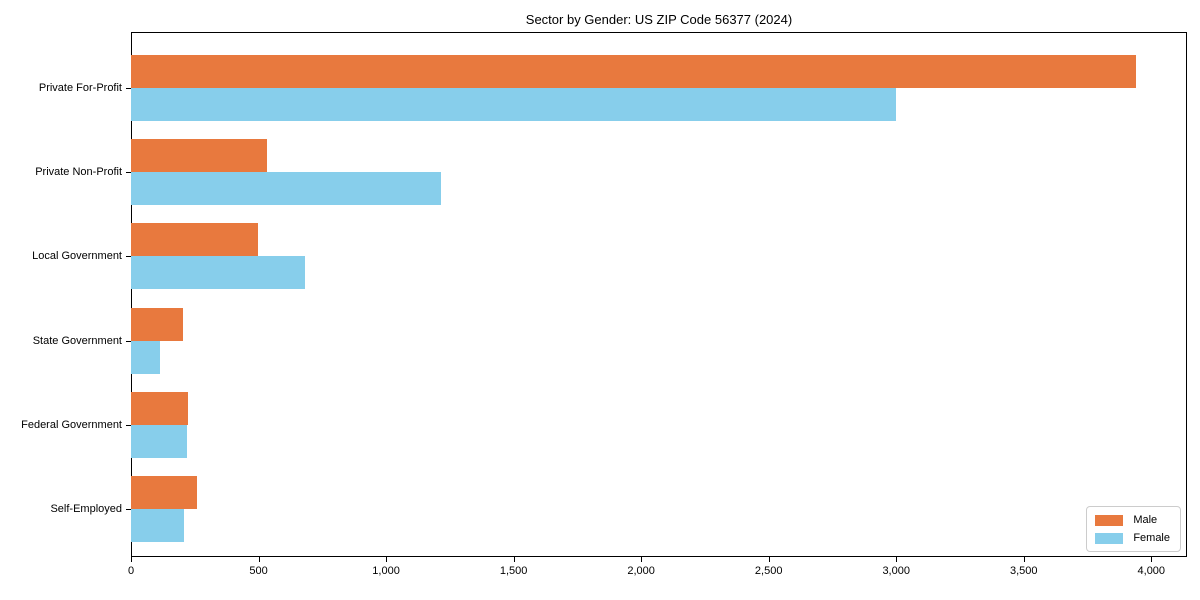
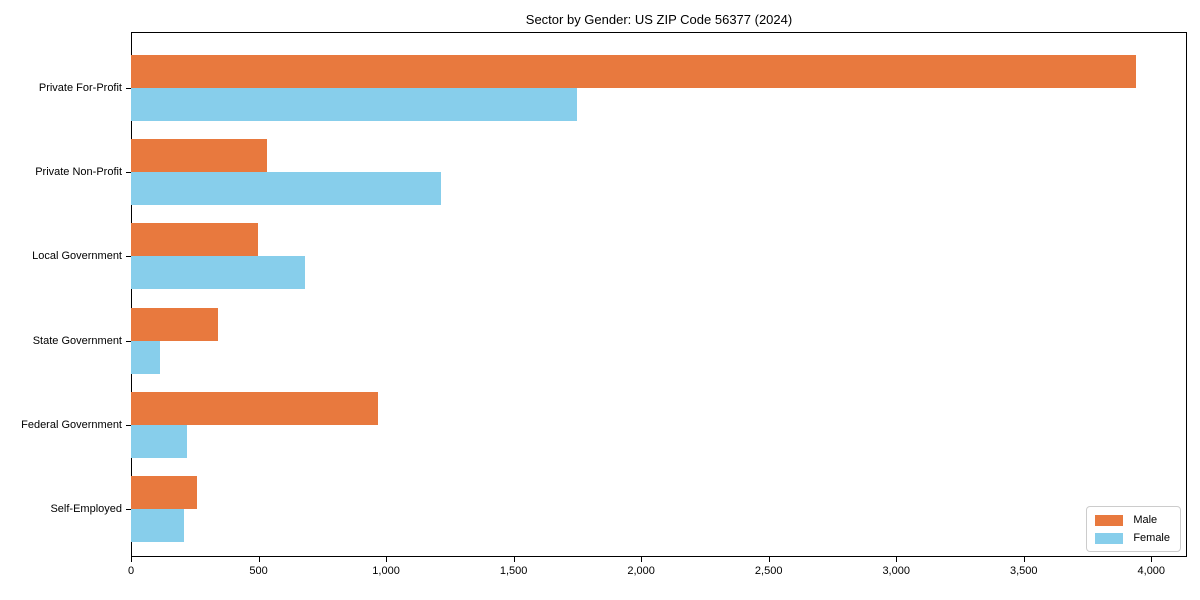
Female/Private For-Profit: 3000 -> 1750
Male/State Government: 200 -> 340
Male/Federal Government: 220 -> 970
